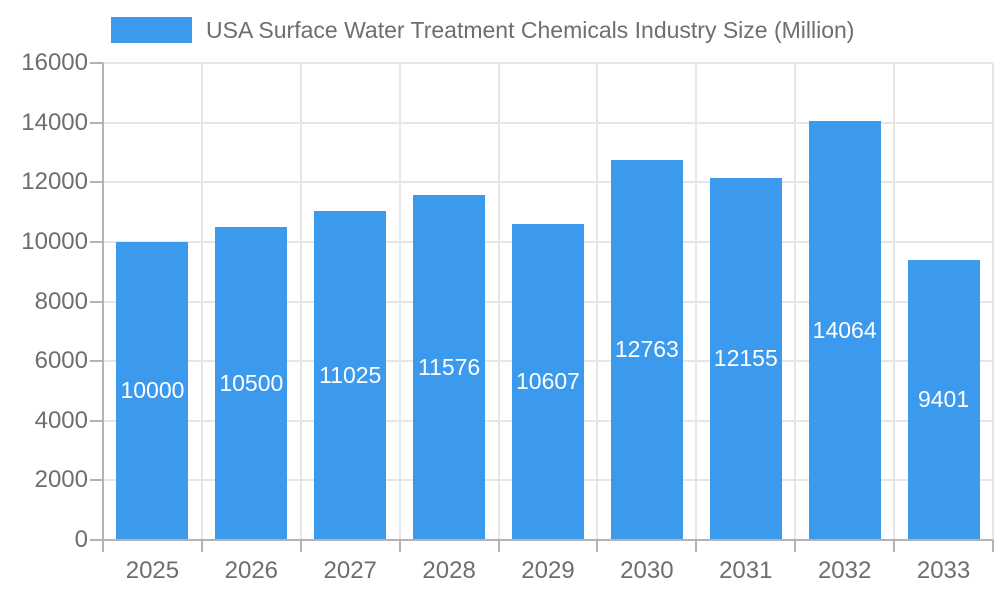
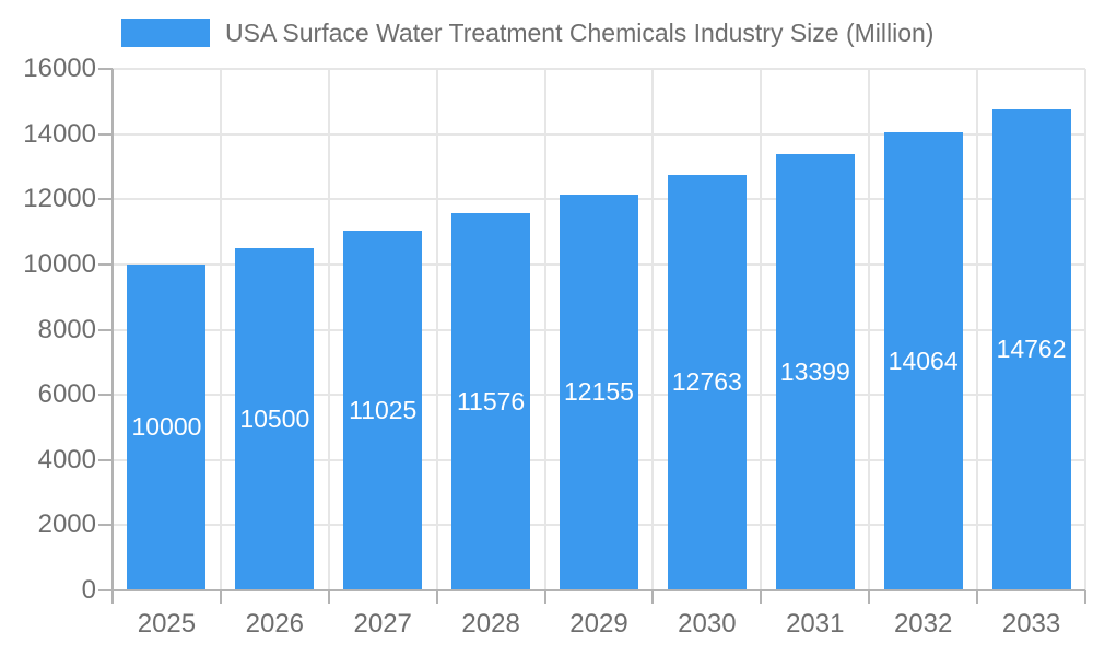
2029: 10607 -> 12155
2031: 12155 -> 13399
2033: 9401 -> 14762
